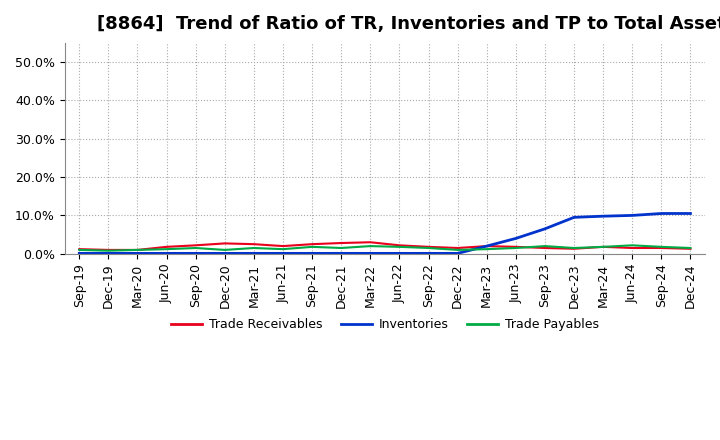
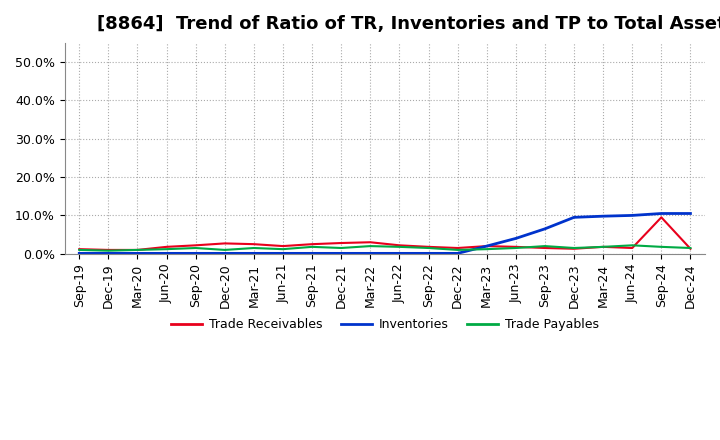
Trade Receivables/Sep-24: 1.5% -> 9.5%
